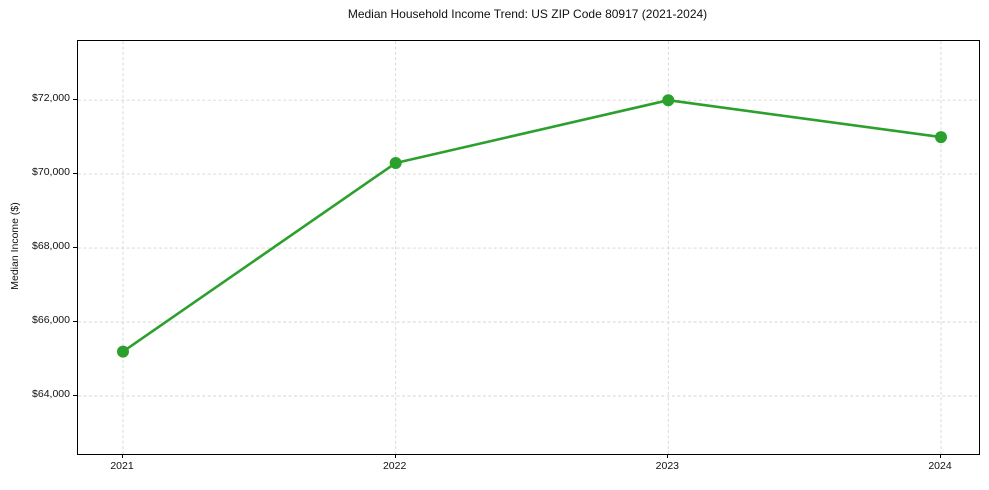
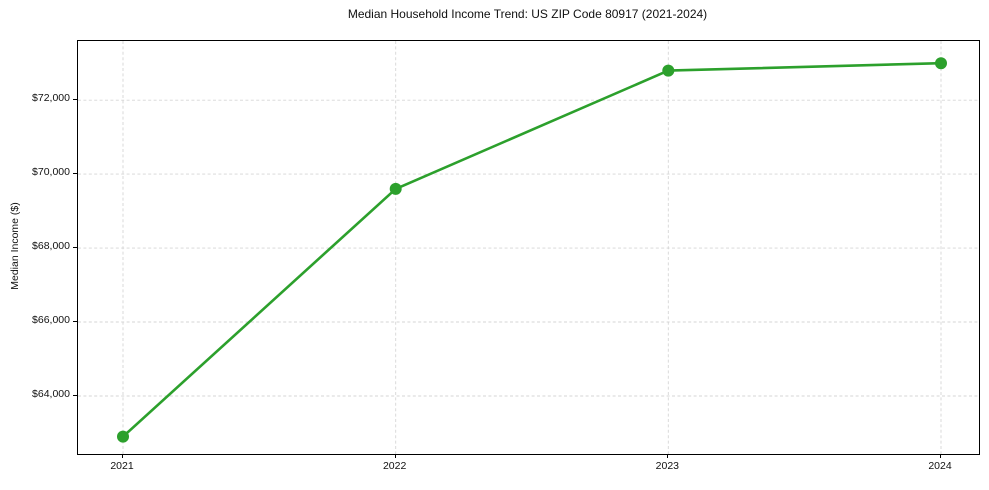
2021: $65200 -> $62900
2022: $70300 -> $69600
2023: $72000 -> $72800
2024: $71000 -> $73000
